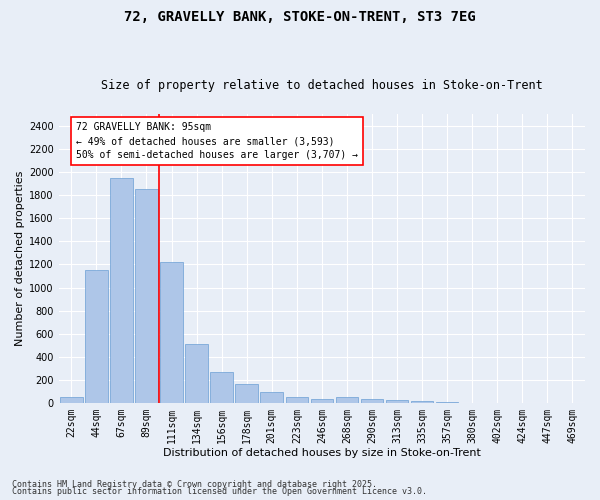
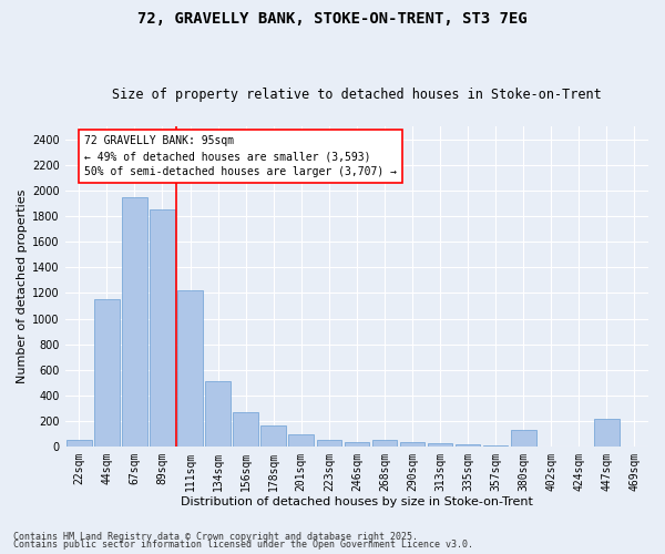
380sqm: 0 -> 130
447sqm: 0 -> 220
